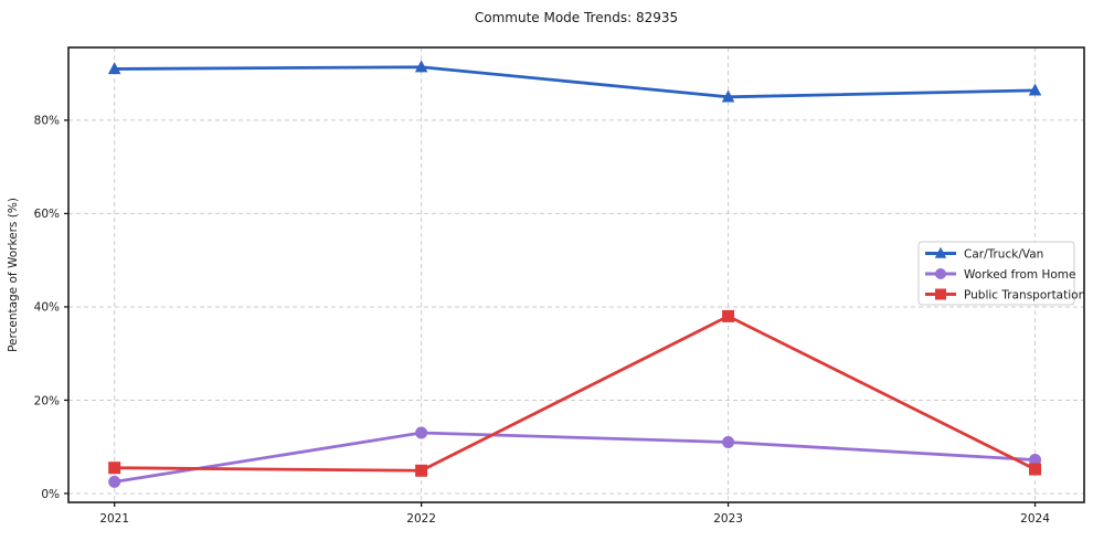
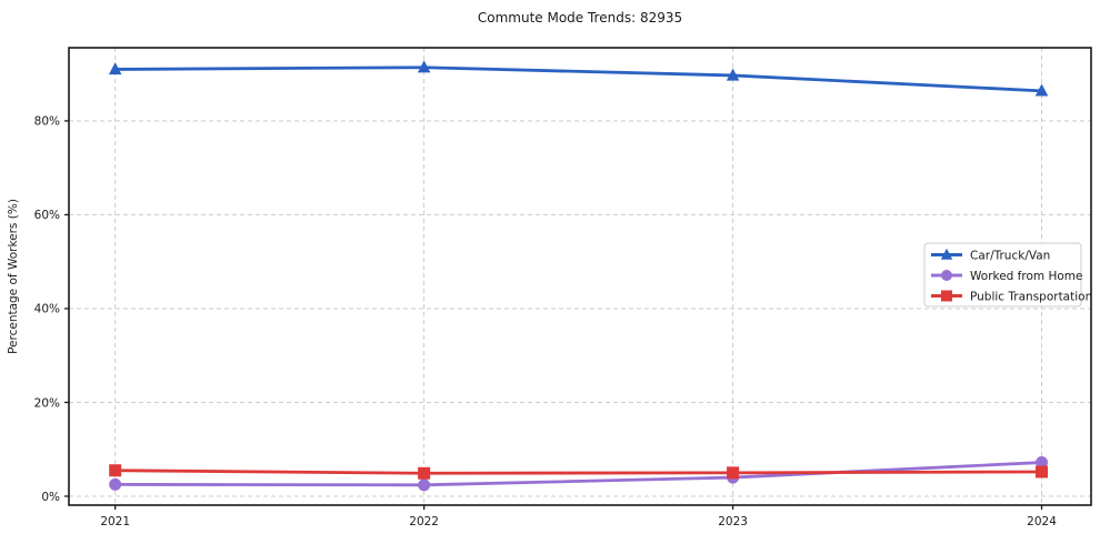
Worked from Home/2022: 13% -> 2%
Car/Truck/Van/2023: 85% -> 90%
Worked from Home/2023: 11% -> 4%
Public Transportation/2023: 38% -> 5%
